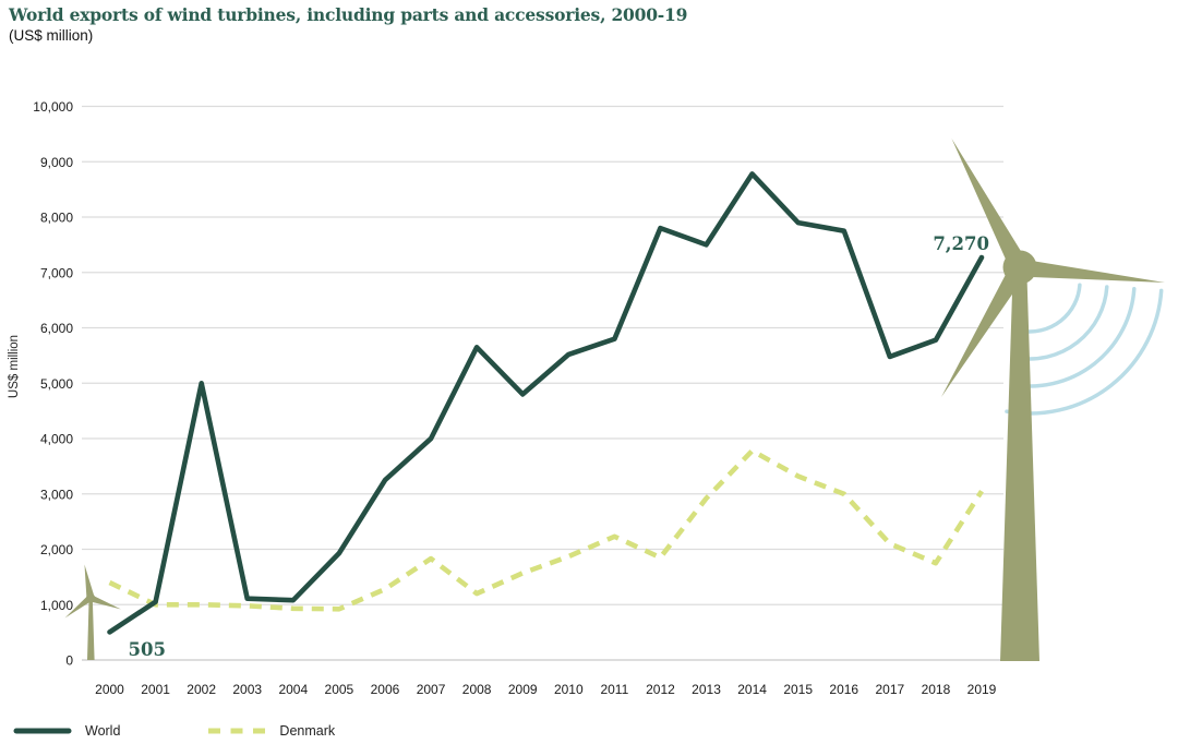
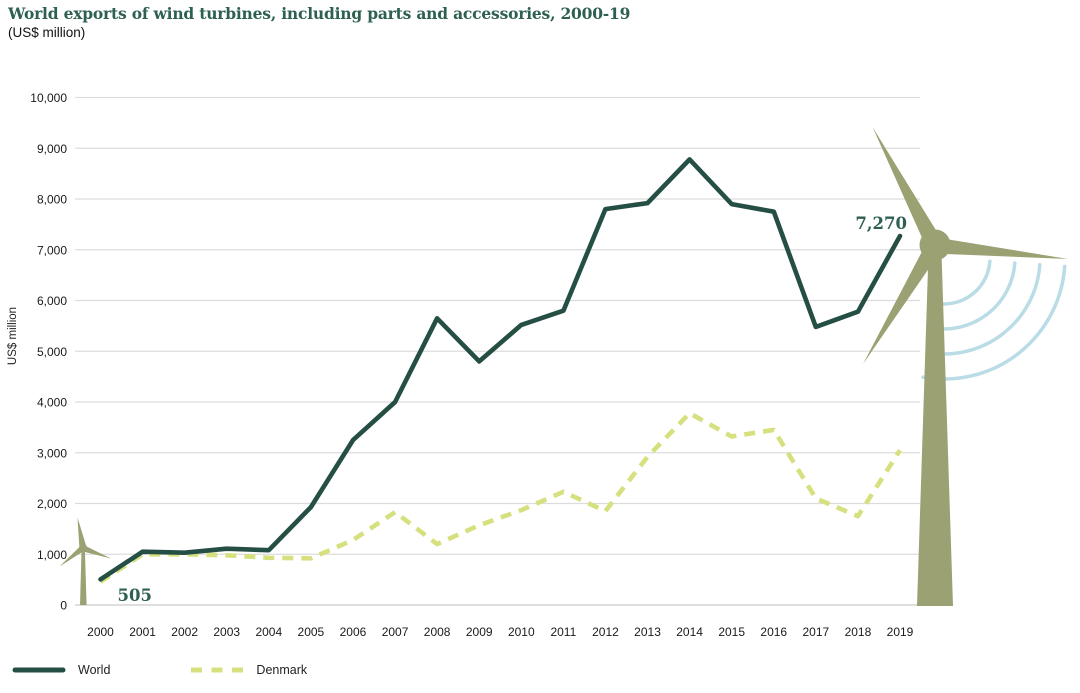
Denmark/2000: 1400 -> 500
World/2002: 5000 -> 1000
World/2013: 7500 -> 7900
Denmark/2016: 3000 -> 3400
